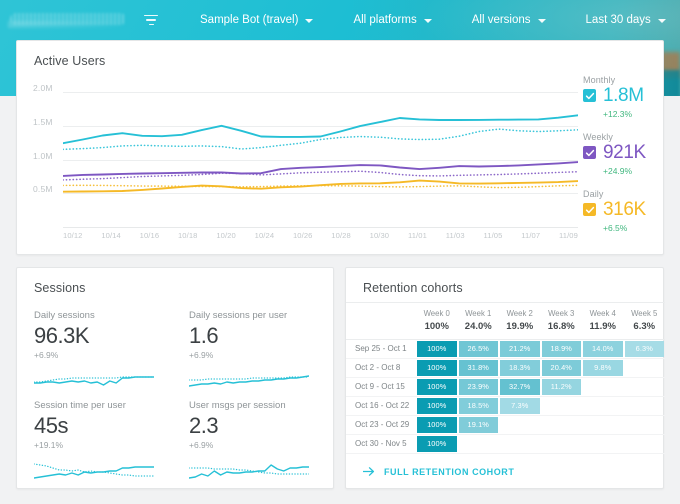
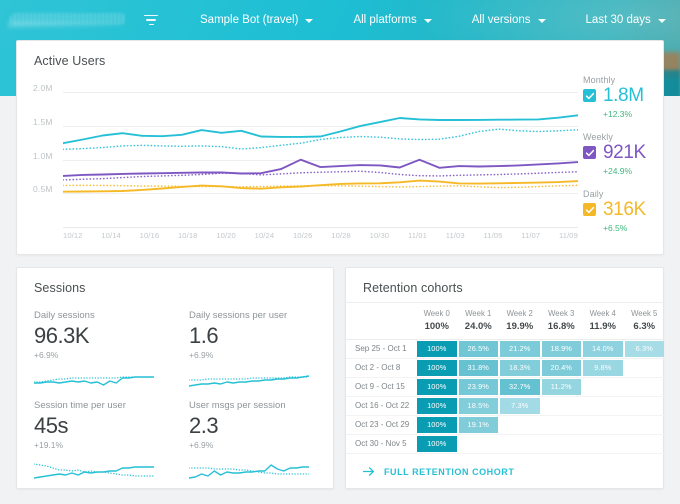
Monthly/10/20: 1.5M -> 1.4M
Weekly/10/26: 0.9M -> 1.0M
Weekly/11/01: 0.9M -> 1.0M
